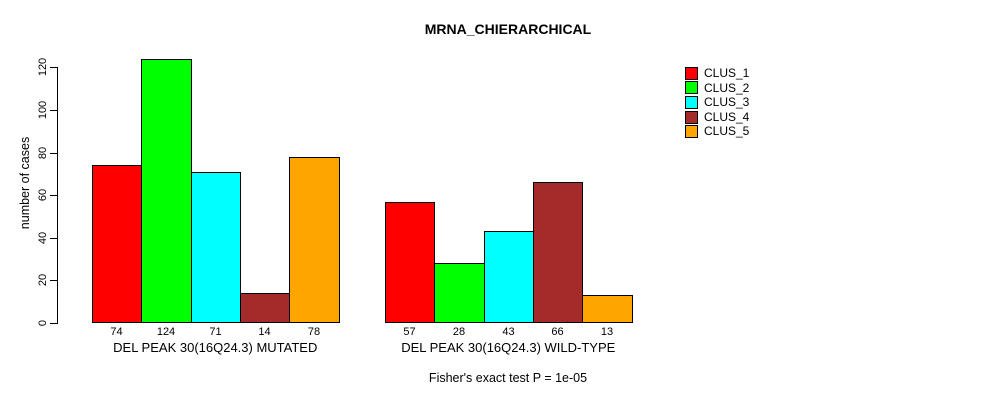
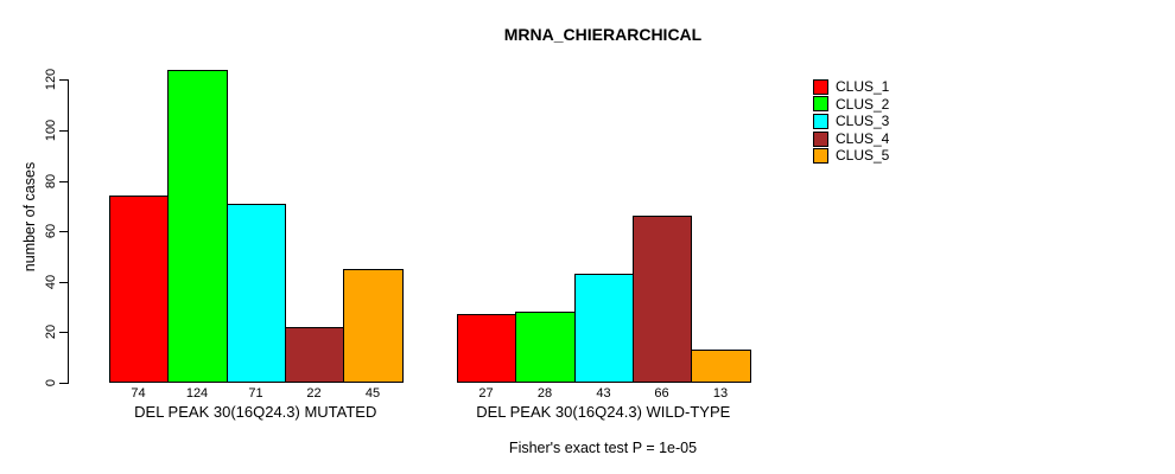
CLUS_4/DEL PEAK 30(16Q24.3) MUTATED: 14 -> 22
CLUS_5/DEL PEAK 30(16Q24.3) MUTATED: 78 -> 45
CLUS_1/DEL PEAK 30(16Q24.3) WILD-TYPE: 57 -> 27
